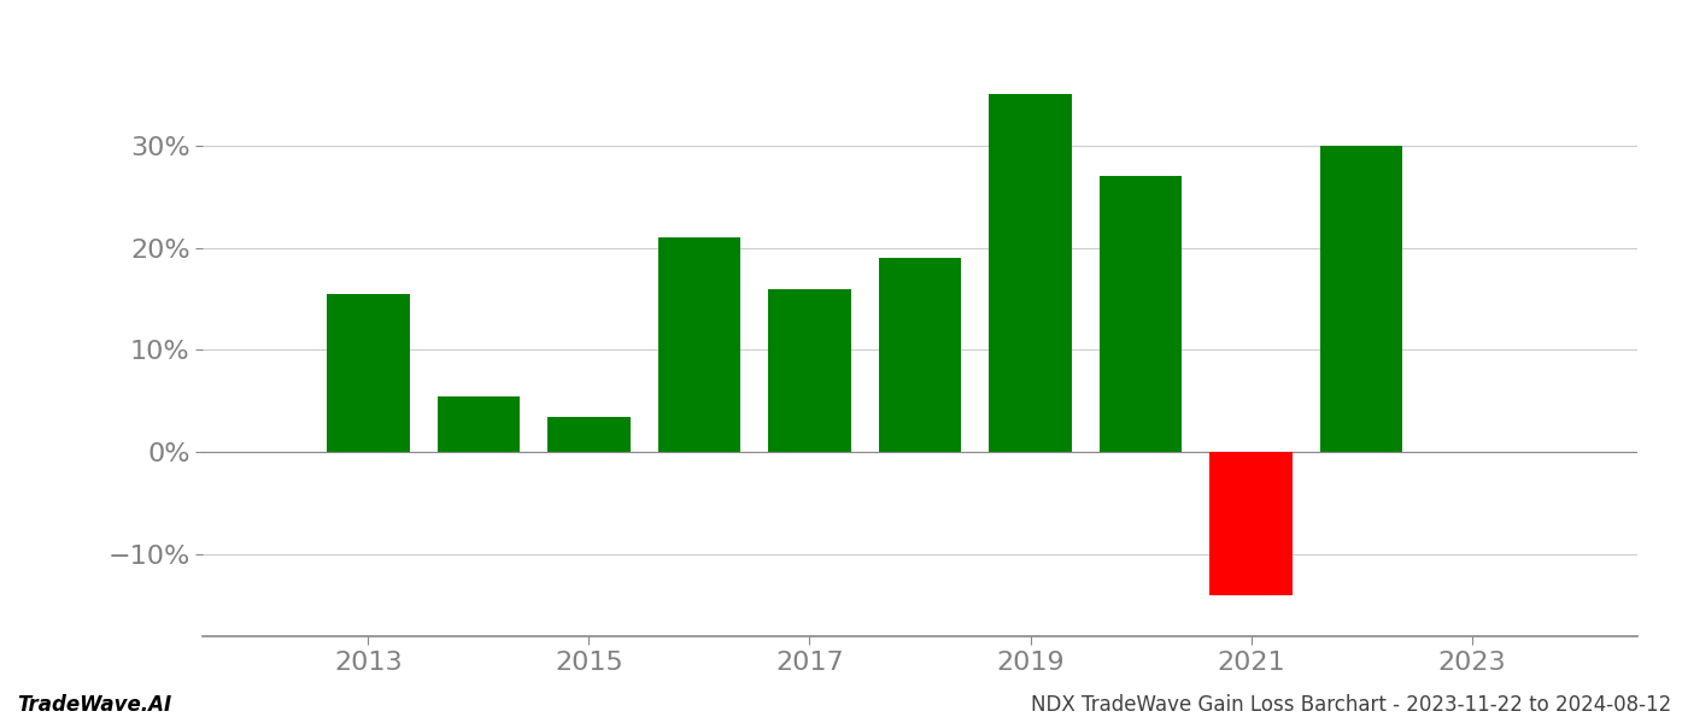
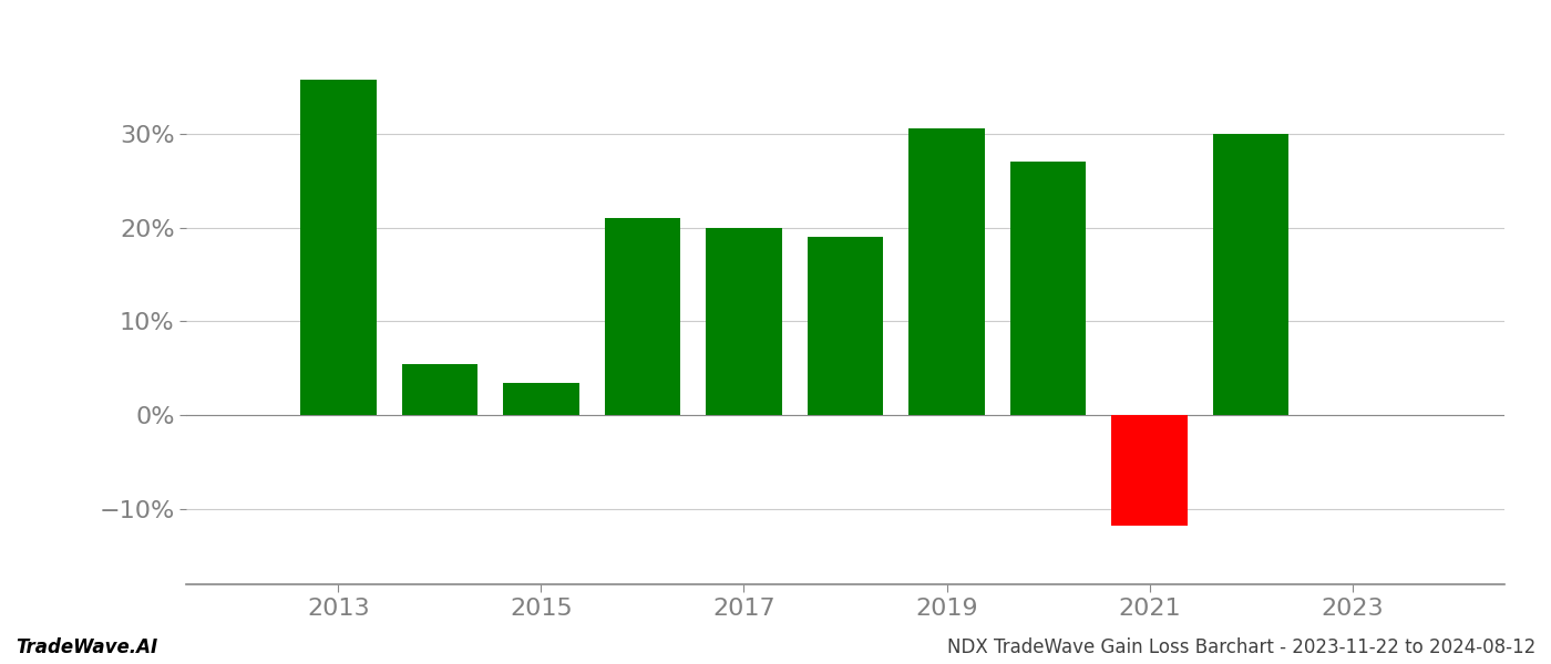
2013: 15.5% -> 35.8%
2017: 16.0% -> 20.0%
2019: 35.0% -> 30.6%
2021: -14.0% -> -11.8%
